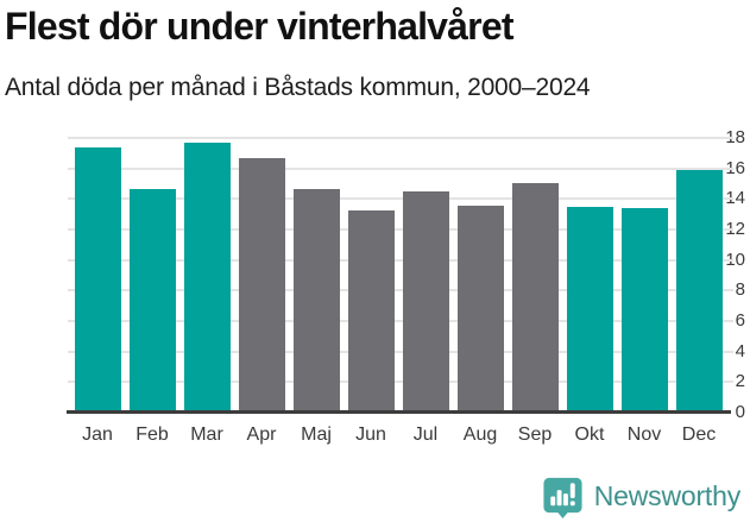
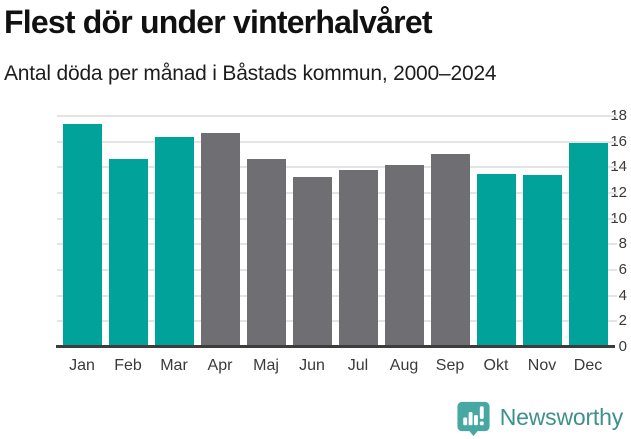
Mar: 17.6 -> 16.3
Jul: 14.4 -> 13.7
Aug: 13.5 -> 14.1
